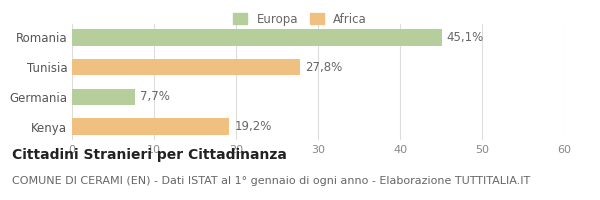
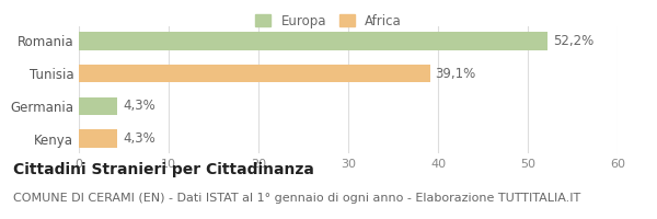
Romania: 45,1% -> 52,2%
Tunisia: 27,8% -> 39,1%
Germania: 7,7% -> 4,3%
Kenya: 19,2% -> 4,3%
